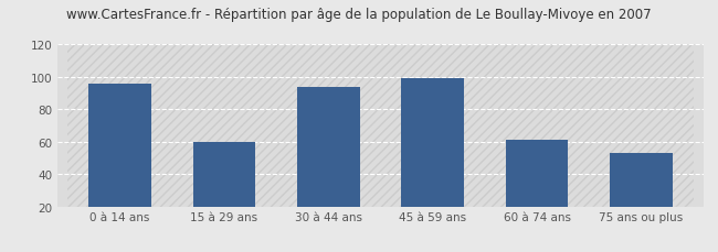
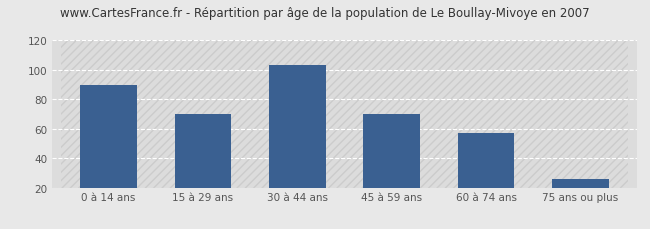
0 à 14 ans: 96 -> 90
15 à 29 ans: 60 -> 70
30 à 44 ans: 94 -> 103
45 à 59 ans: 99 -> 70
60 à 74 ans: 61 -> 57
75 ans ou plus: 53 -> 26
